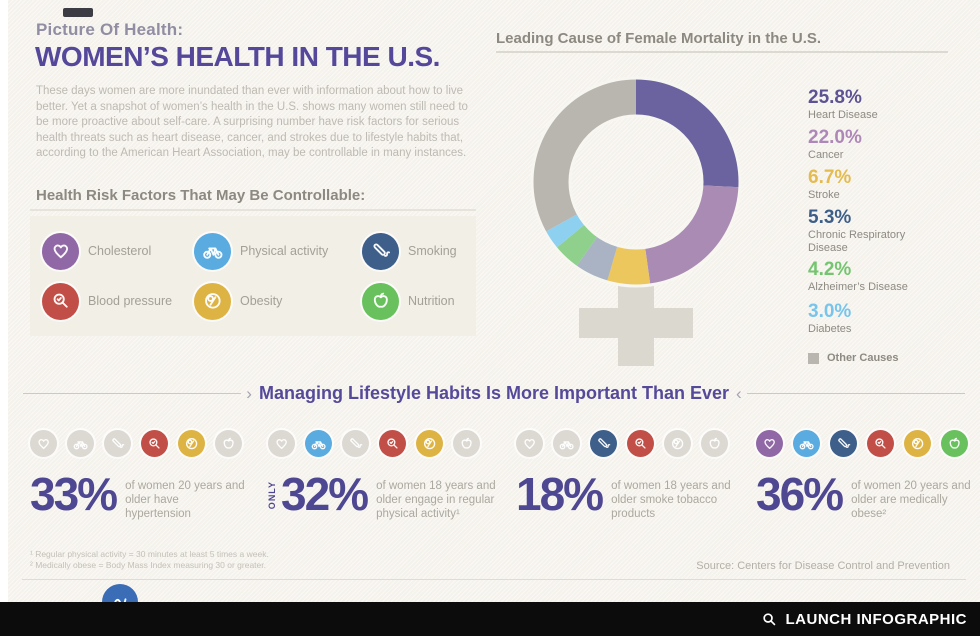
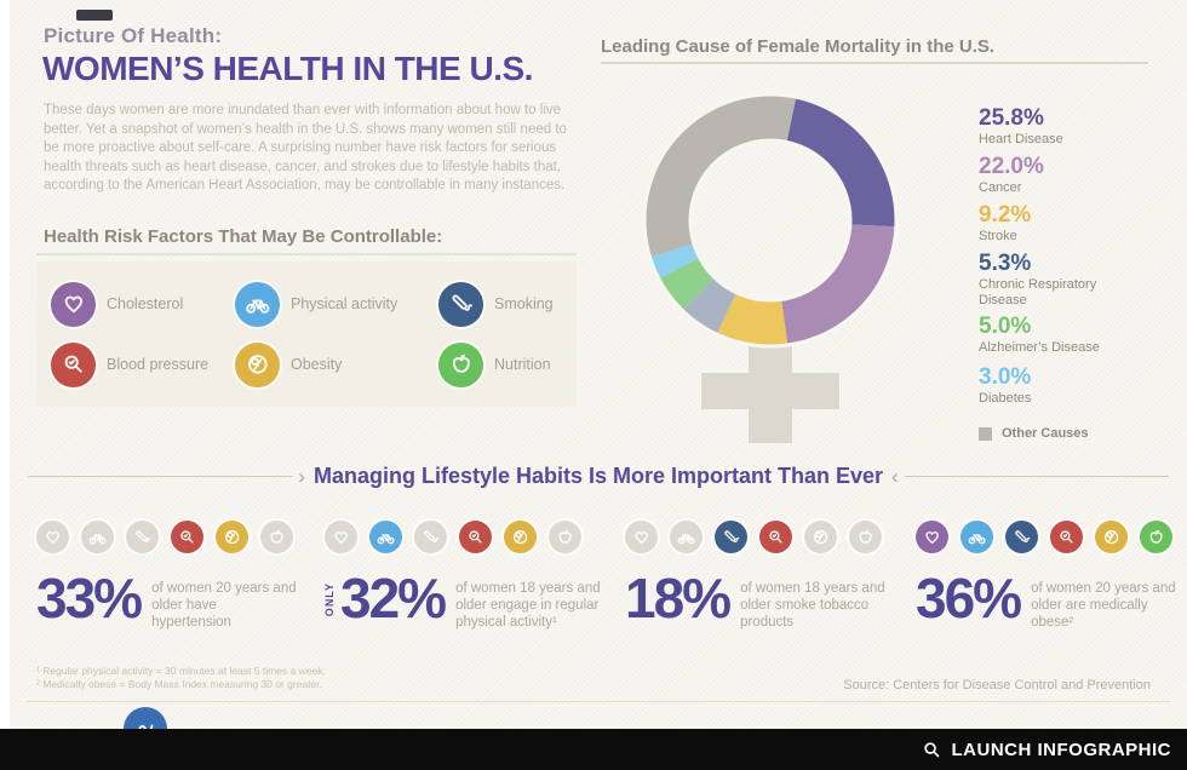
Stroke: 6.7% -> 9.2%
Alzheimer’s Disease: 4.2% -> 5.0%
